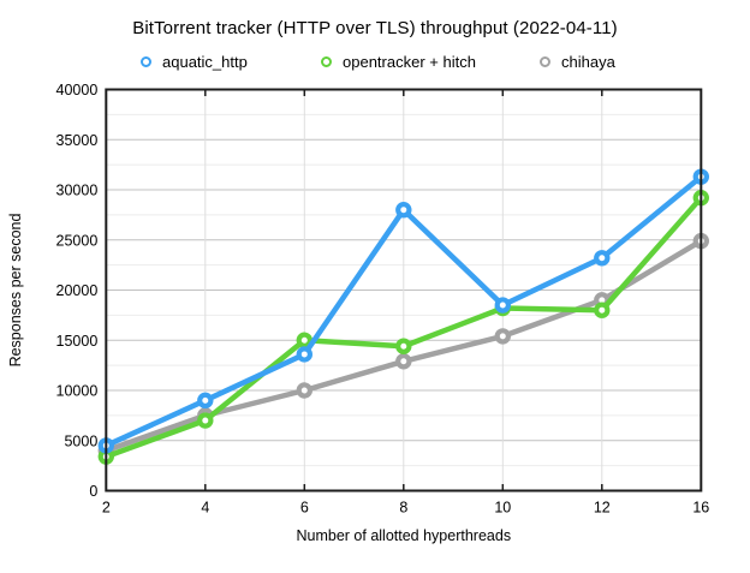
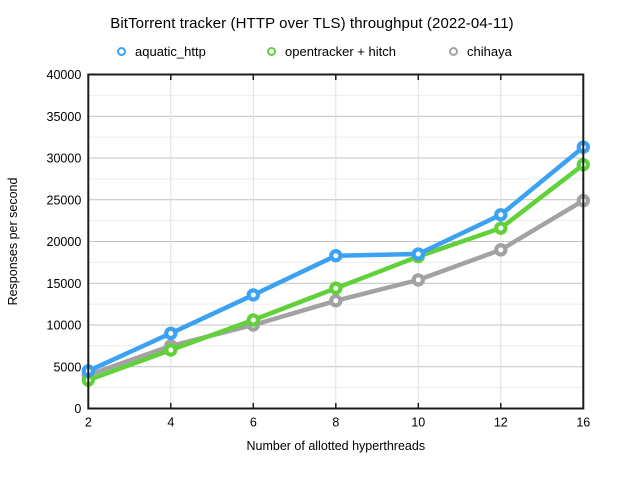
opentracker + hitch/6: 15000 -> 11000
aquatic_http/8: 28000 -> 18000
opentracker + hitch/12: 18000 -> 22000
